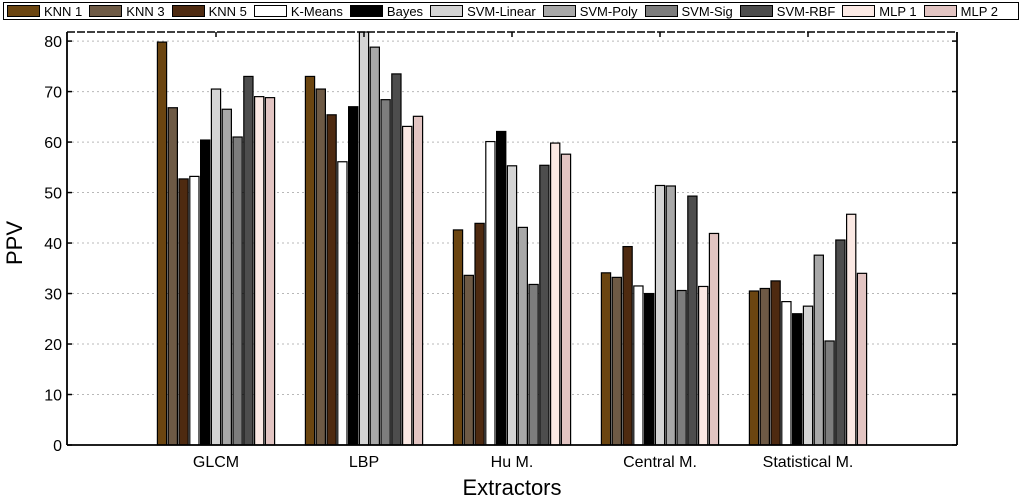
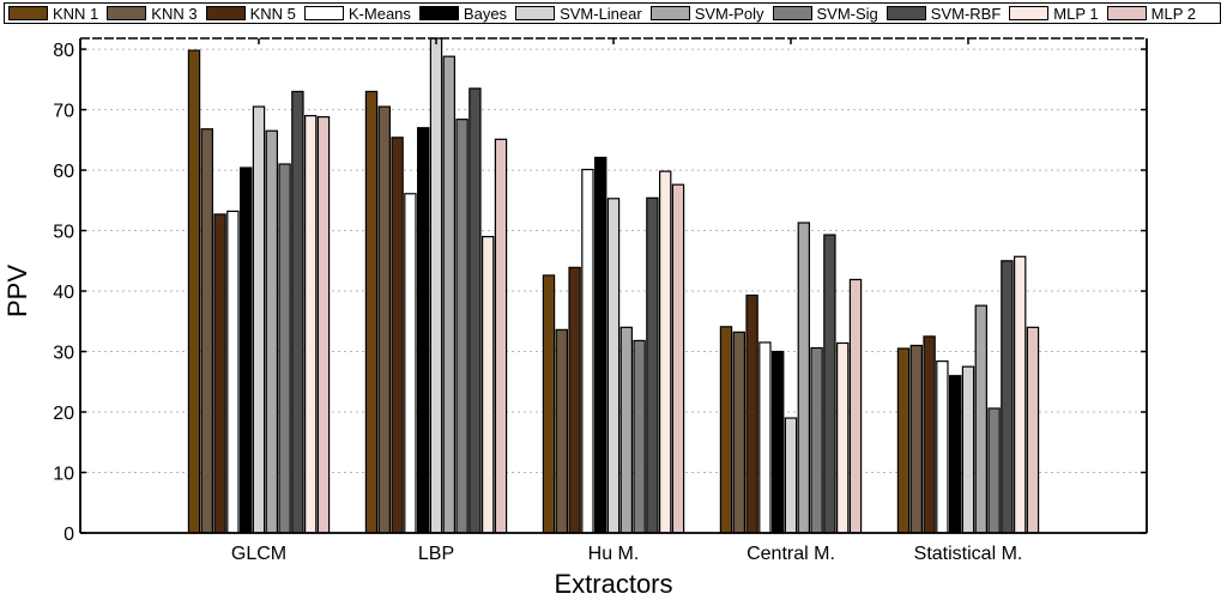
MLP 1/LBP: 63 -> 49
SVM-Poly/Hu M.: 43 -> 34
SVM-Linear/Central M.: 51 -> 19
SVM-RBF/Statistical M.: 41 -> 45
